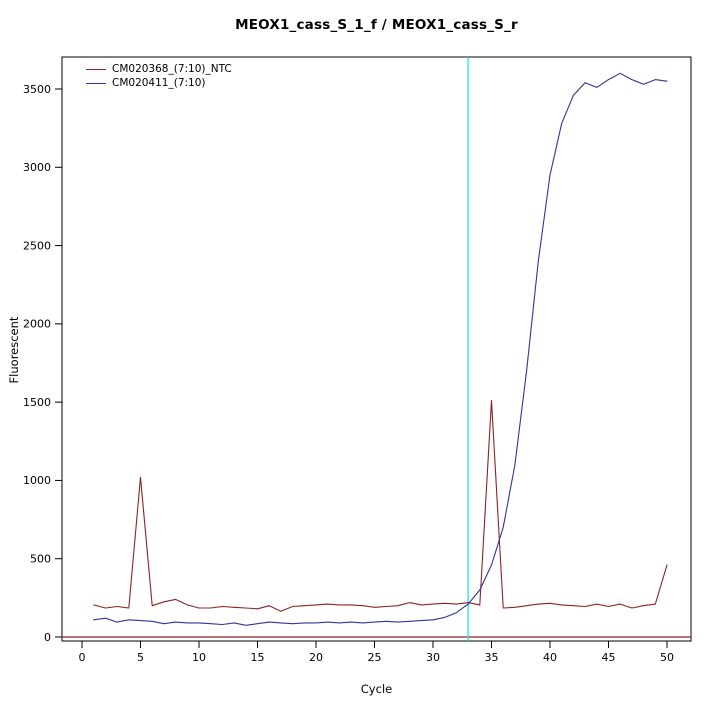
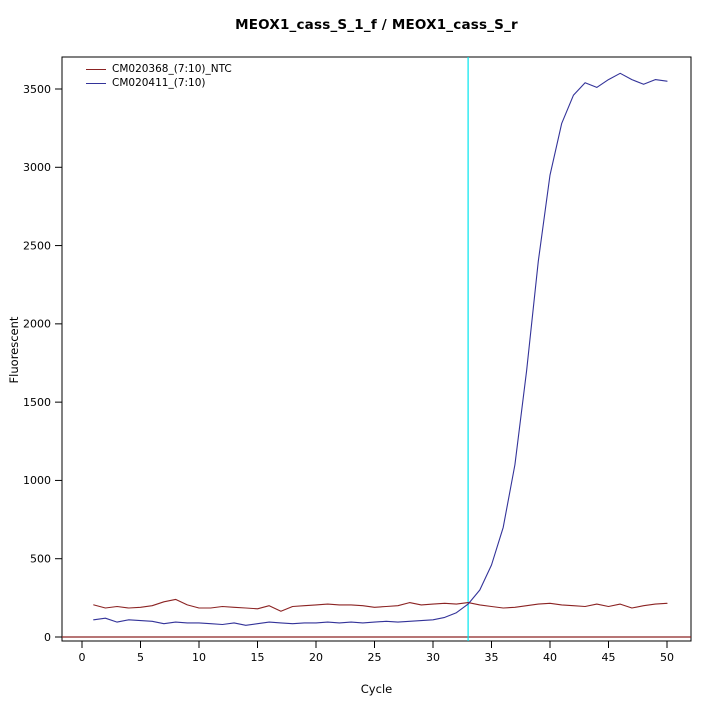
CM020368_(7:10)_NTC/5: 1020 -> 190
CM020368_(7:10)_NTC/35: 1510 -> 200
CM020368_(7:10)_NTC/50: 460 -> 220
